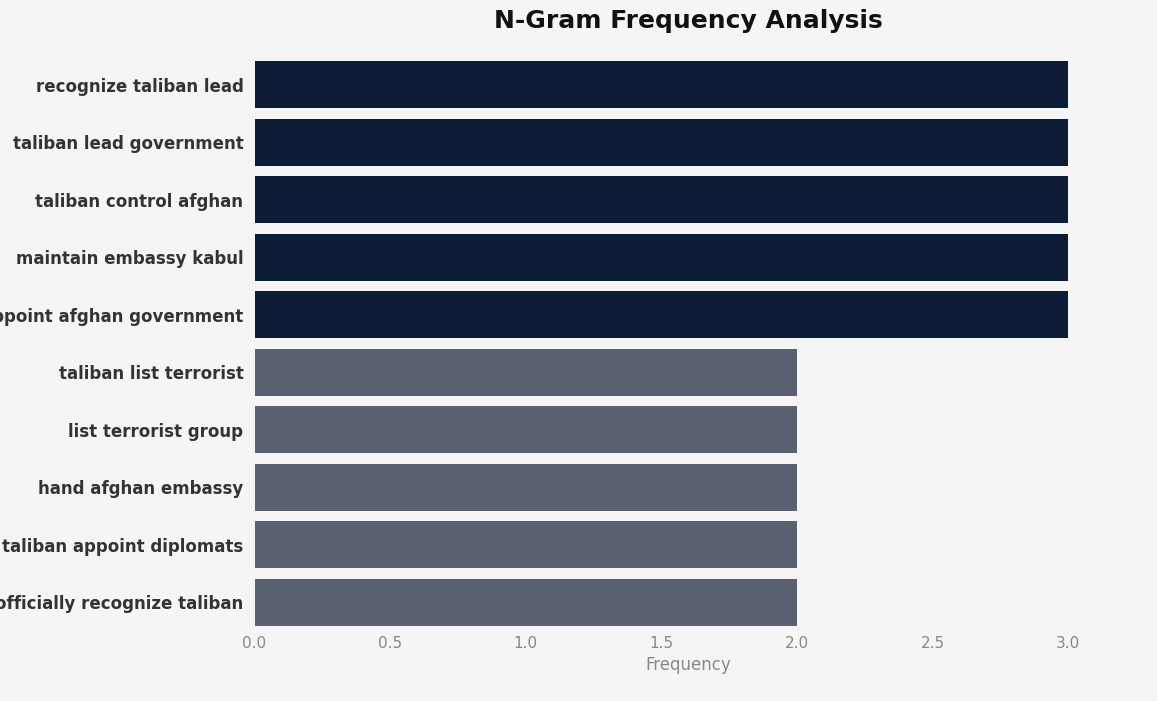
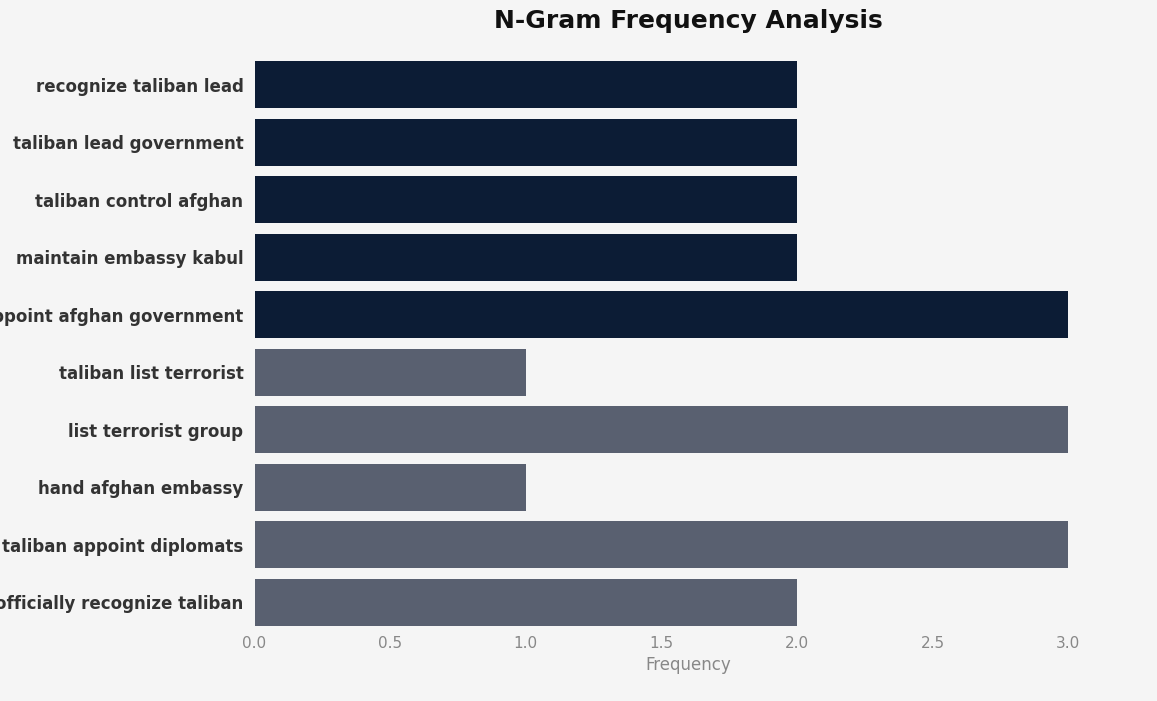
recognize taliban lead: 3 -> 2
taliban lead government: 3 -> 2
taliban control afghan: 3 -> 2
maintain embassy kabul: 3 -> 2
taliban list terrorist: 2 -> 1
list terrorist group: 2 -> 3
hand afghan embassy: 2 -> 1
taliban appoint diplomats: 2 -> 3
